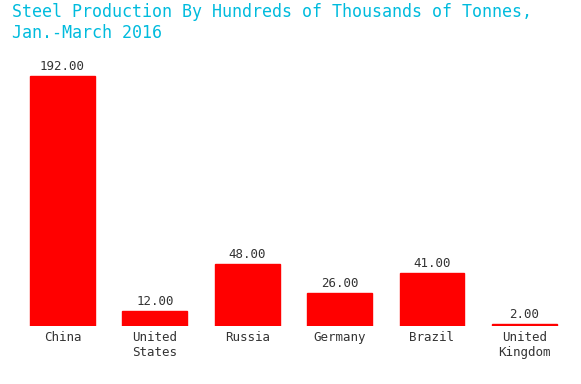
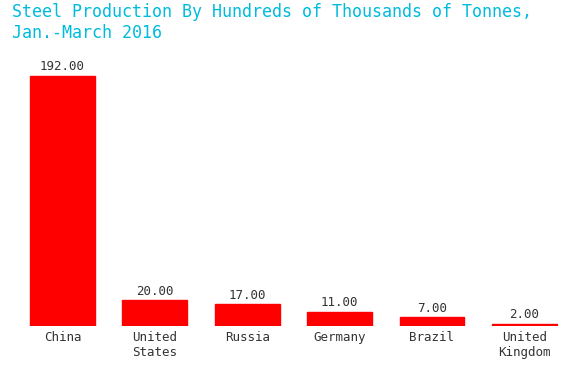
United States: 12.00 -> 20.00
Russia: 48.00 -> 17.00
Germany: 26.00 -> 11.00
Brazil: 41.00 -> 7.00
